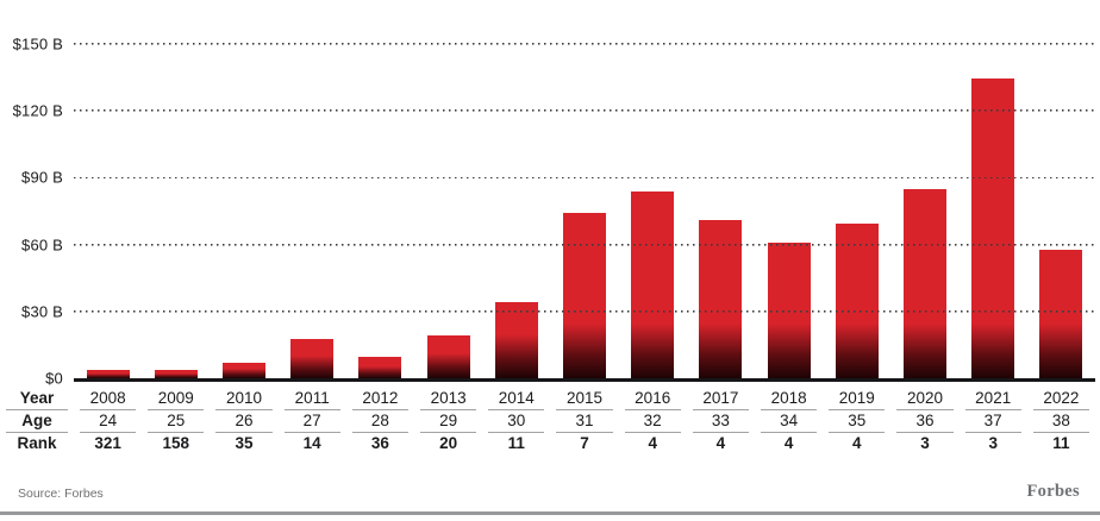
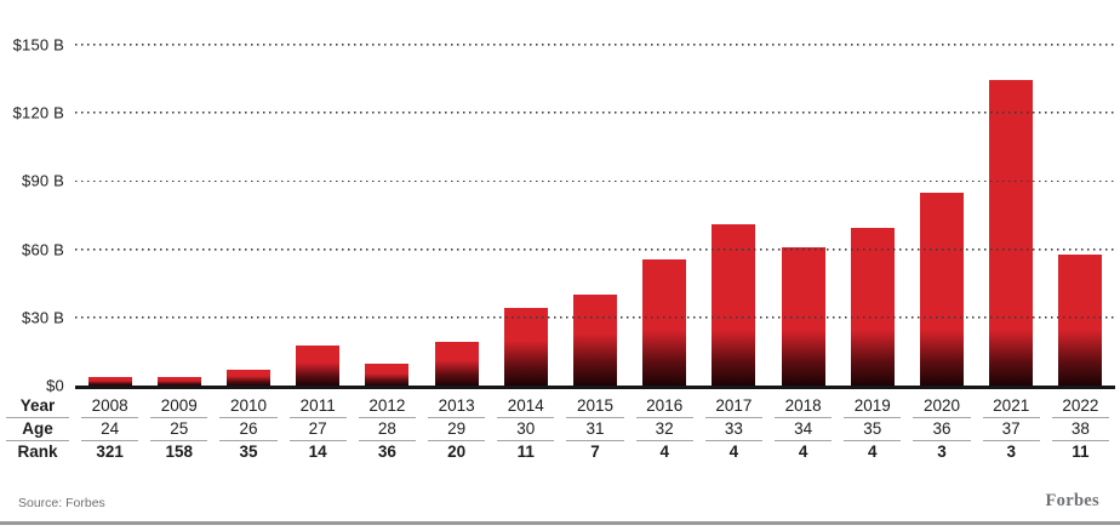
2015: $74B -> $40B
2016: $84B -> $56B
